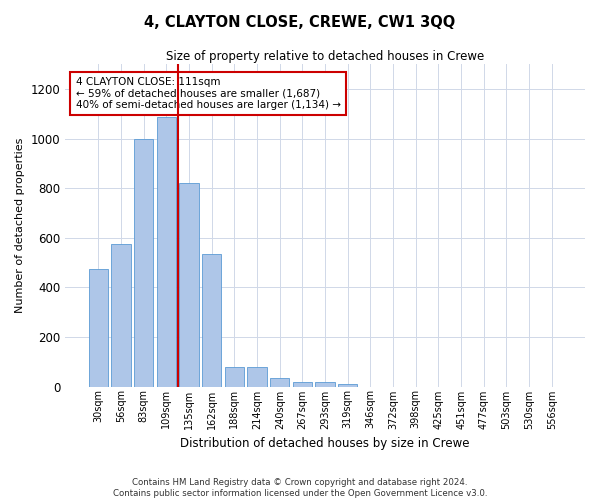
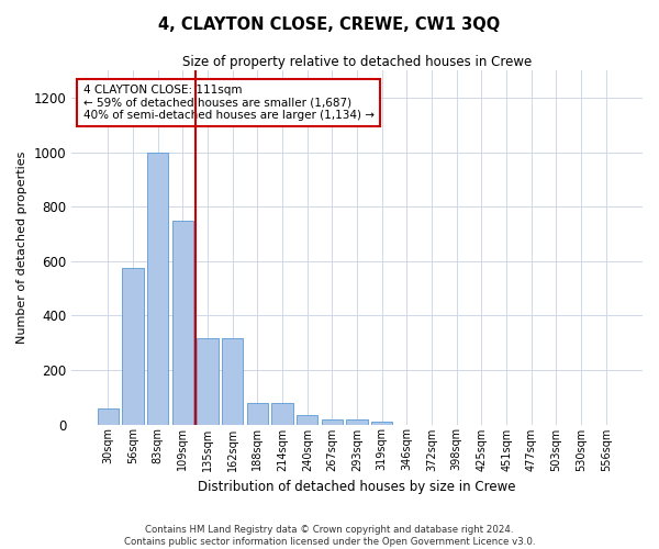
30sqm: 475 -> 57
109sqm: 1085 -> 750
135sqm: 820 -> 315
162sqm: 535 -> 315
